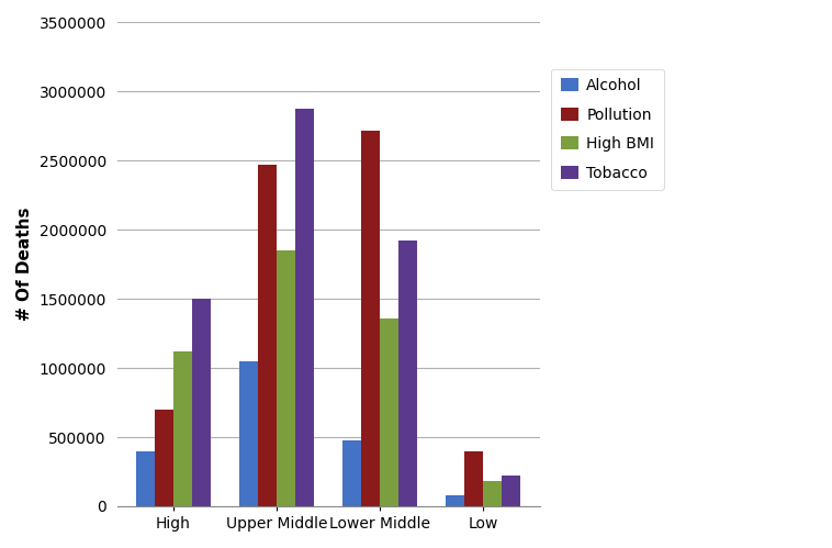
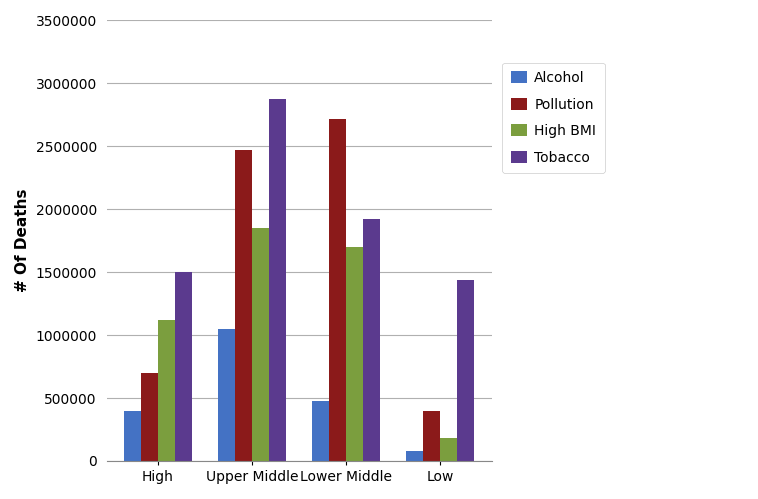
High BMI/Lower Middle: 1360000 -> 1700000
Tobacco/Low: 220000 -> 1440000
